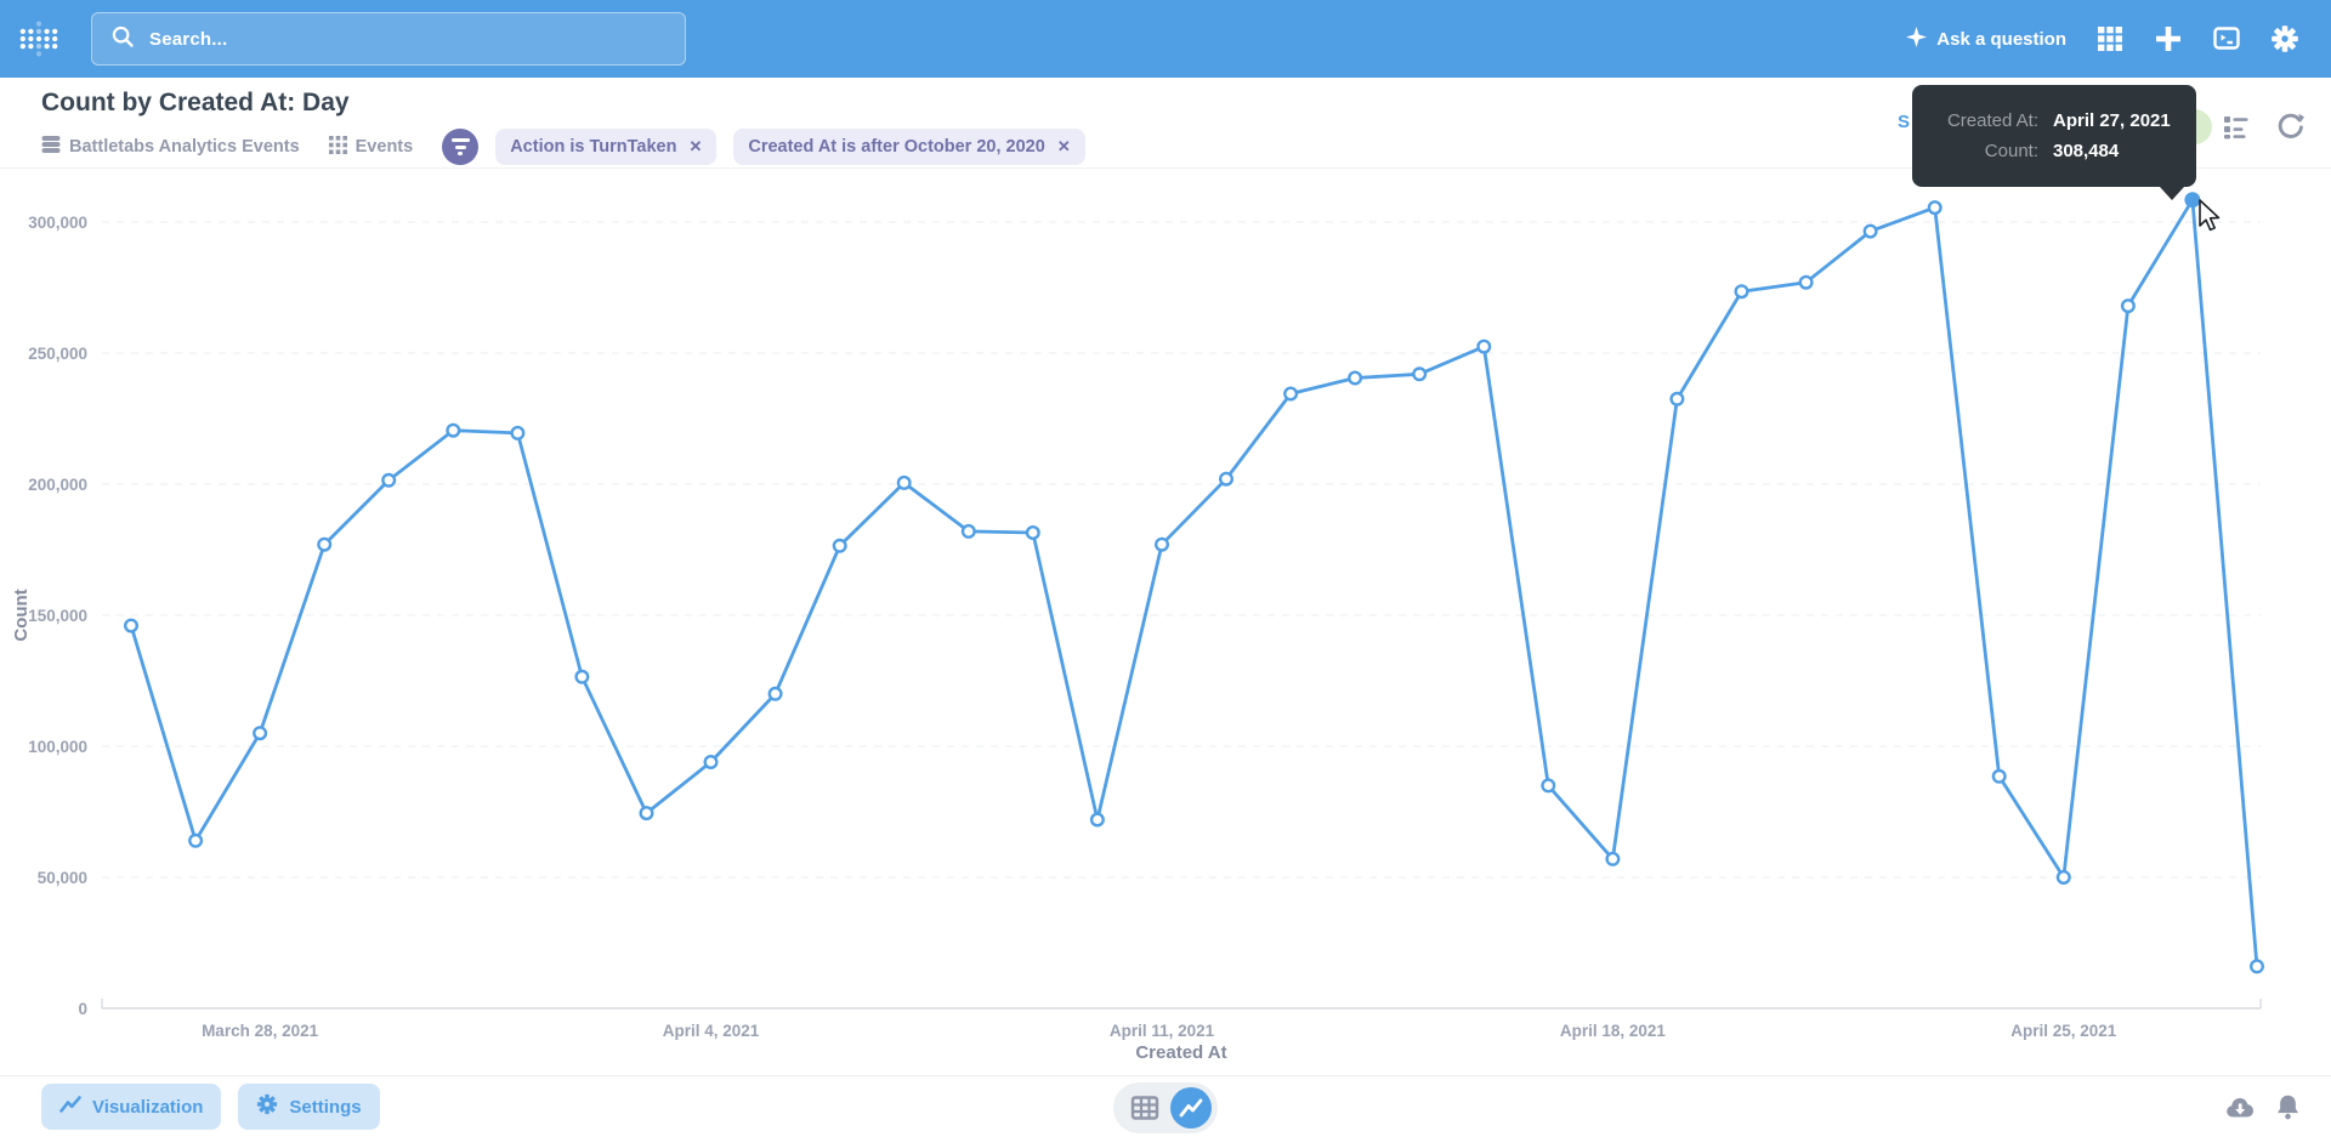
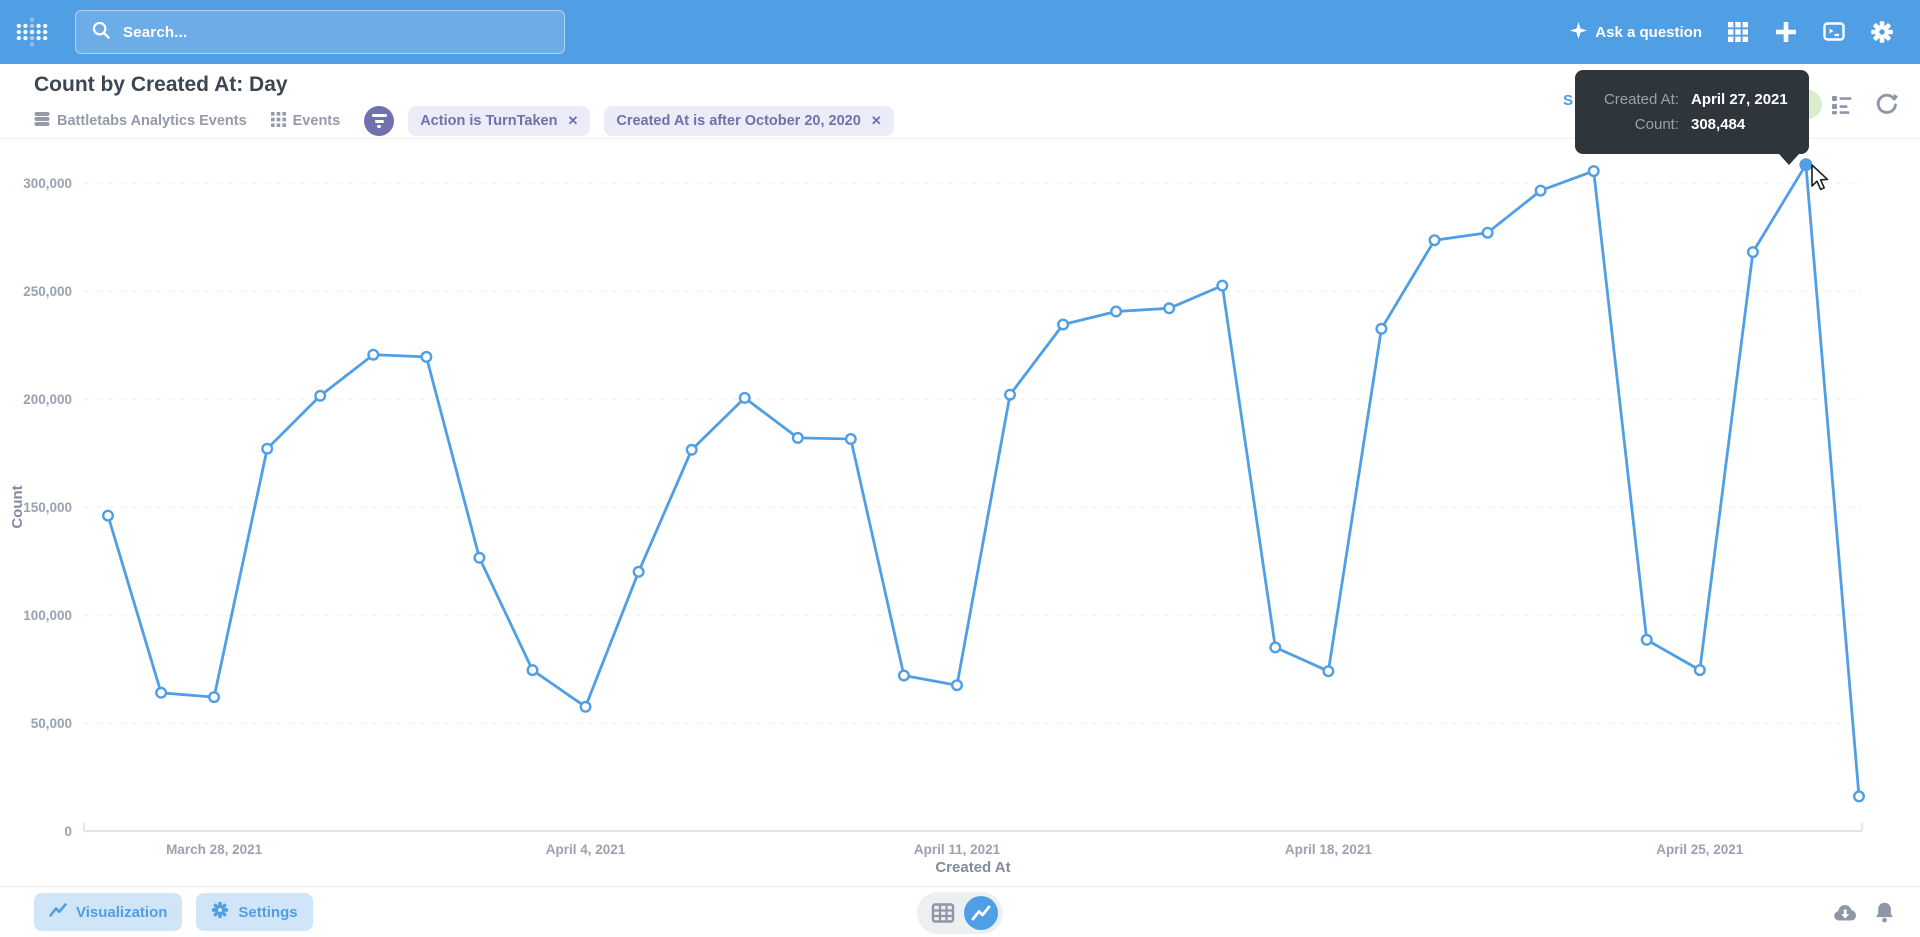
March 28, 2021: 105000 -> 62000
April 4, 2021: 94000 -> 58000
April 11, 2021: 177000 -> 68000
April 18, 2021: 57000 -> 74000
April 25, 2021: 50000 -> 74000
